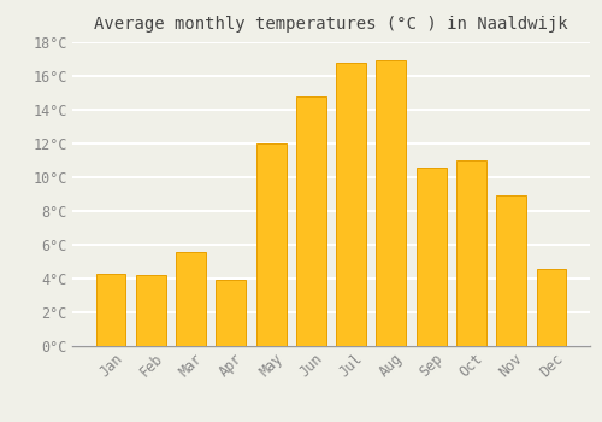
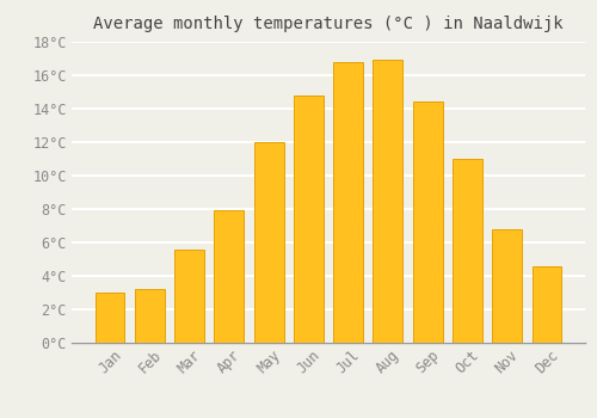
Jan: 4.3°C -> 3.0°C
Feb: 4.2°C -> 3.2°C
Apr: 3.9°C -> 7.9°C
Sep: 10.6°C -> 14.4°C
Nov: 8.9°C -> 6.8°C
